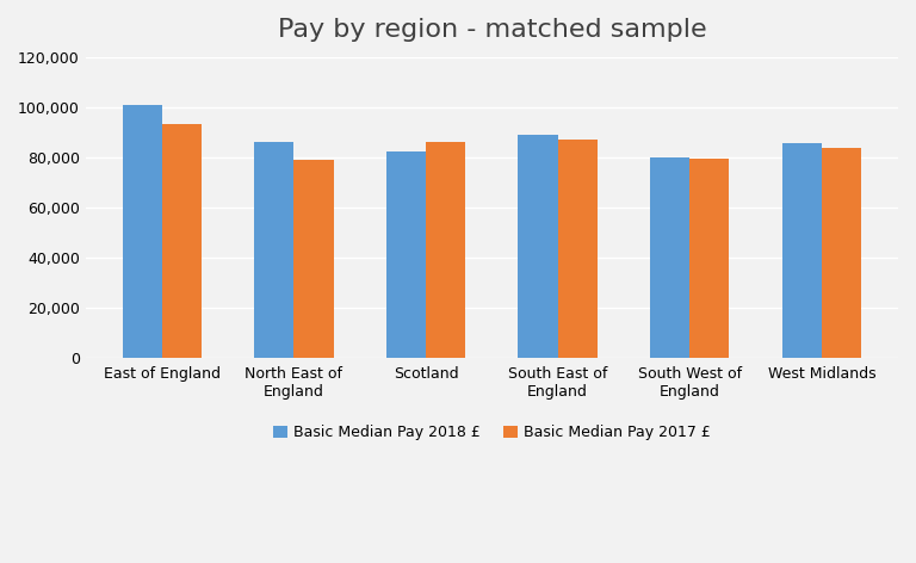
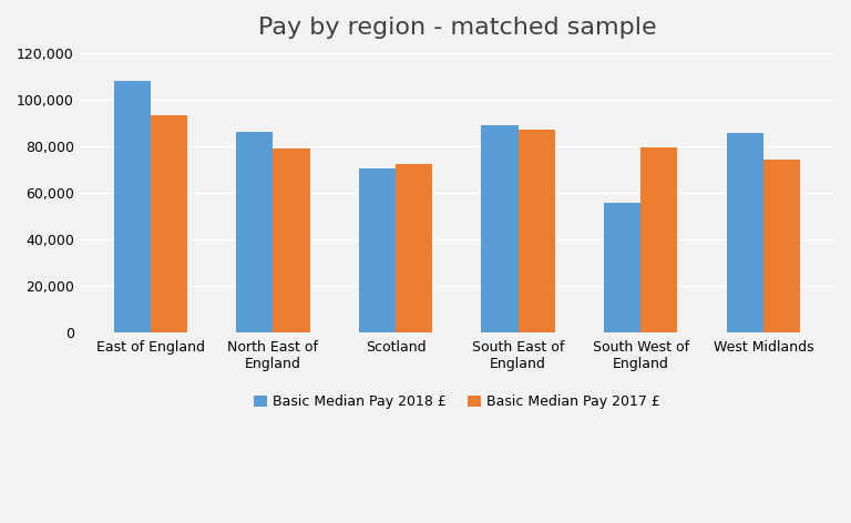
Basic Median Pay 2018 £/East of England: 101,000 -> 108,000
Basic Median Pay 2018 £/Scotland: 82,000 -> 70,500
Basic Median Pay 2017 £/Scotland: 86,000 -> 72,000
Basic Median Pay 2018 £/South West of England: 80,000 -> 55,500
Basic Median Pay 2017 £/West Midlands: 83,500 -> 74,000
